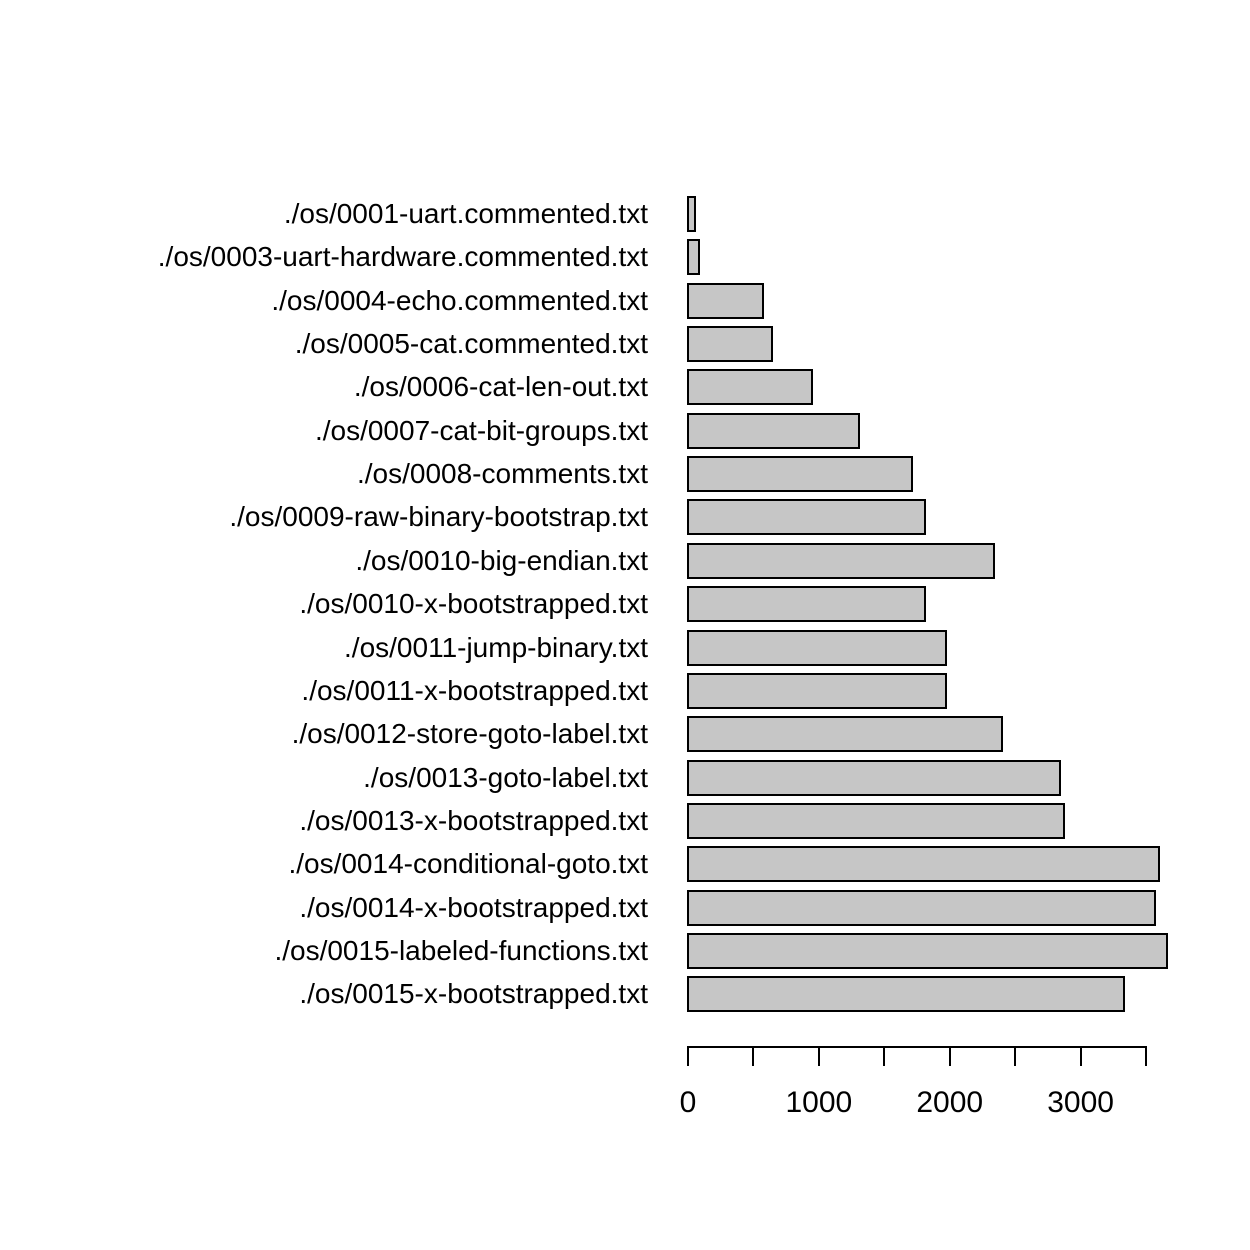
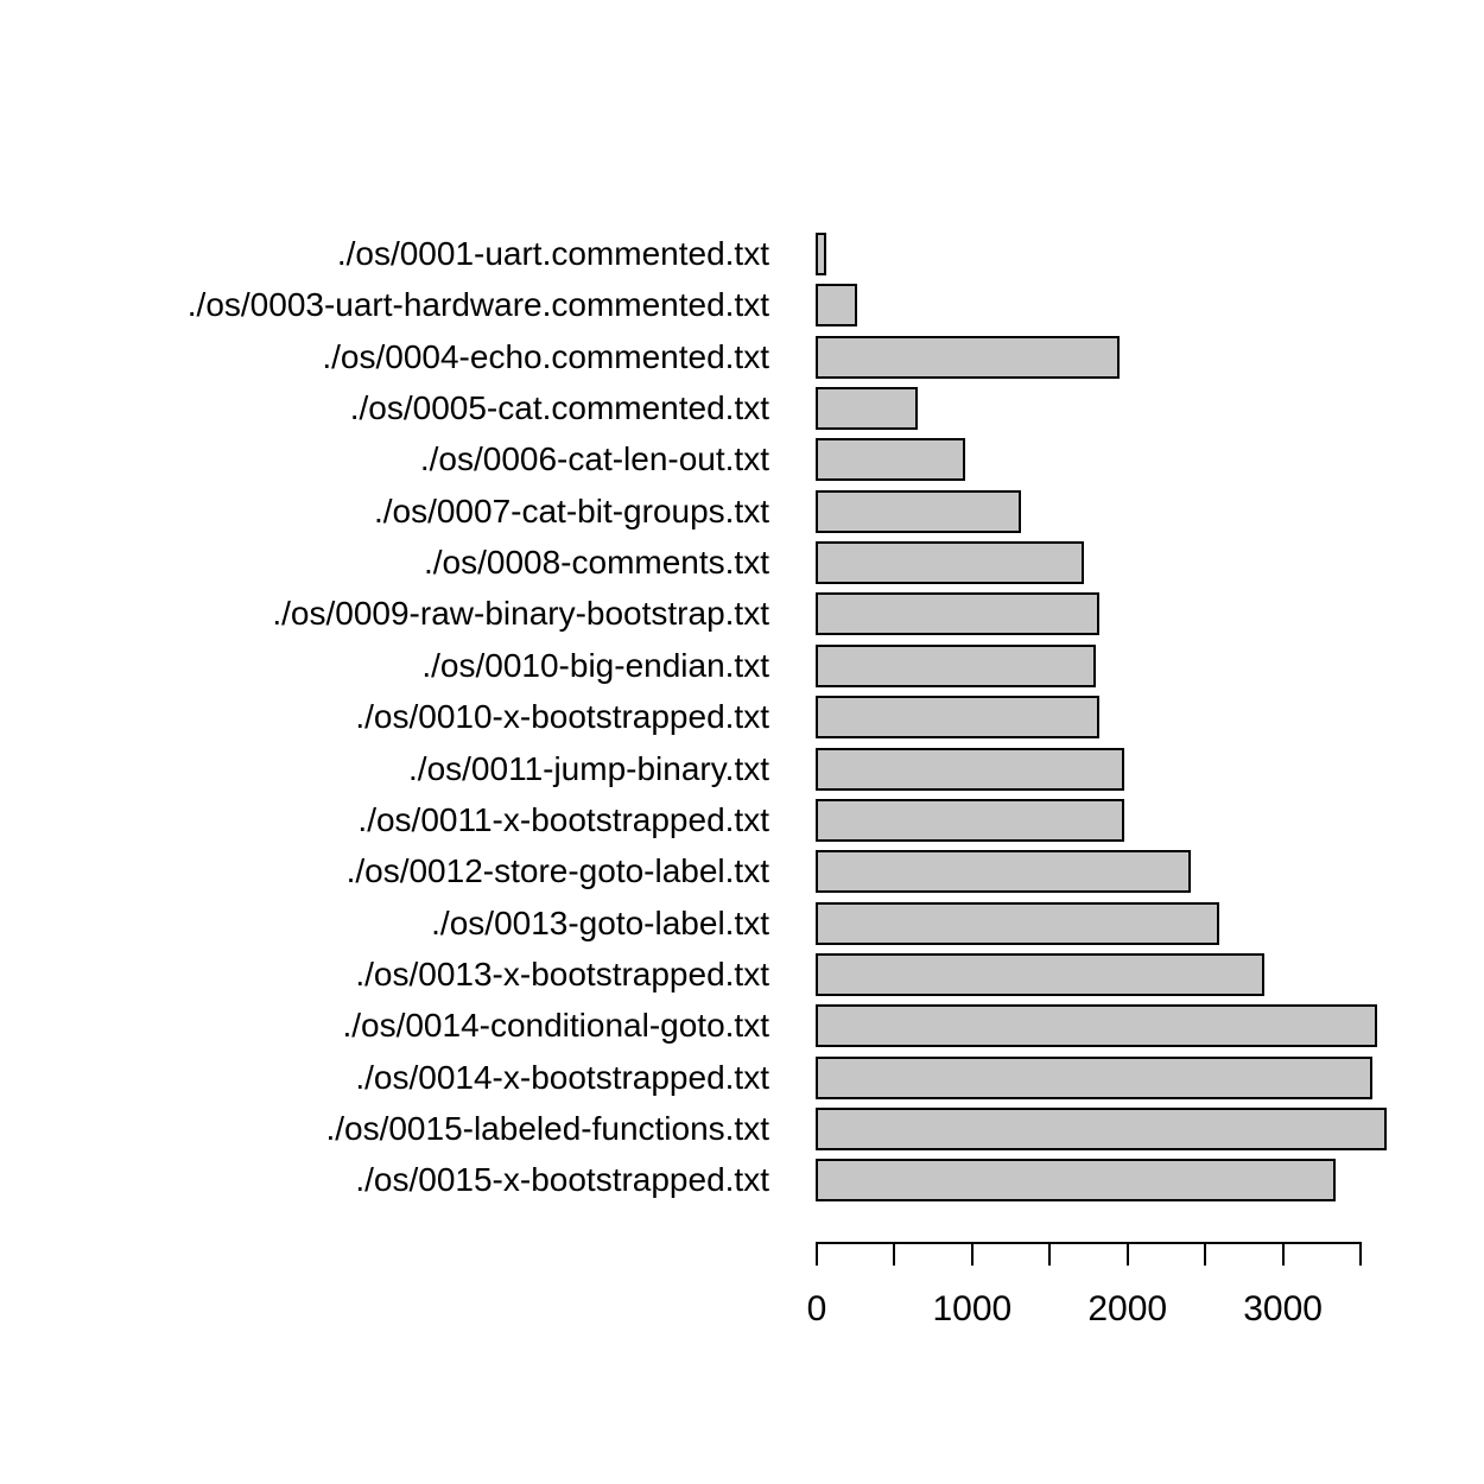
./os/0003-uart-hardware.commented.txt: 80 -> 250
./os/0004-echo.commented.txt: 570 -> 1940
./os/0010-big-endian.txt: 2340 -> 1790
./os/0013-goto-label.txt: 2840 -> 2580
